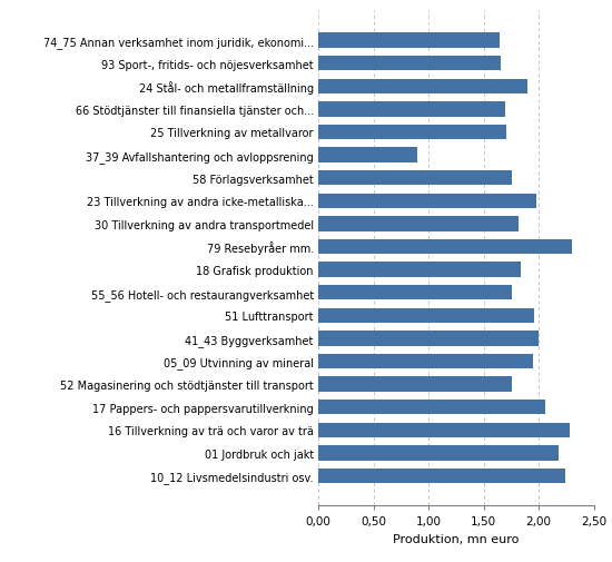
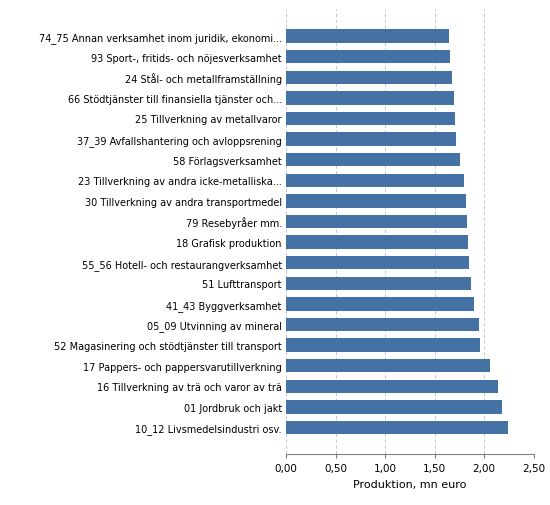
24 Stål- och metallframställning: 1,90 -> 1,68
37_39 Avfallshantering och avloppsrening: 0,90 -> 1,72
23 Tillverkning av andra icke-metalliska...: 1,98 -> 1,80
79 Resebyråer mm.: 2,30 -> 1,83
55_56 Hotell- och restaurangverksamhet: 1,76 -> 1,85
51 Lufttransport: 1,96 -> 1,87
41_43 Byggverksamhet: 2,00 -> 1,90
52 Magasinering och stödtjänster till transport: 1,76 -> 1,96
16 Tillverkning av trä och varor av trä: 2,28 -> 2,14
